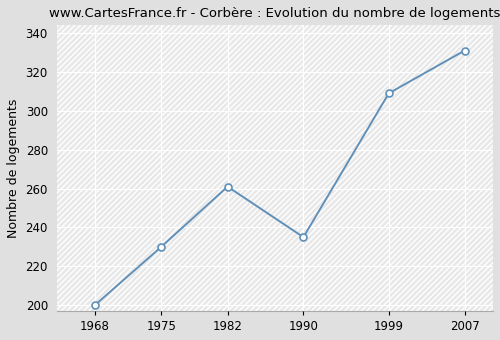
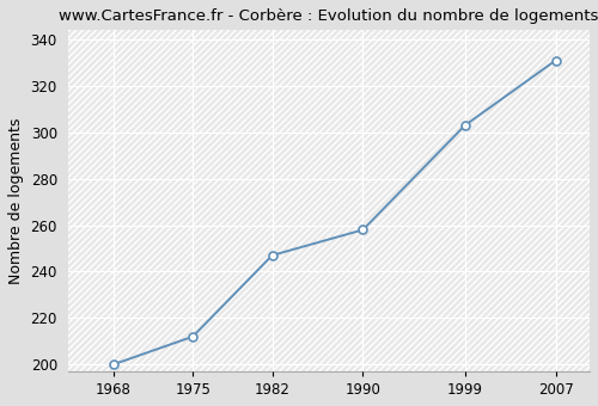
1975: 230 -> 212
1982: 261 -> 247
1990: 235 -> 258
1999: 309 -> 303
